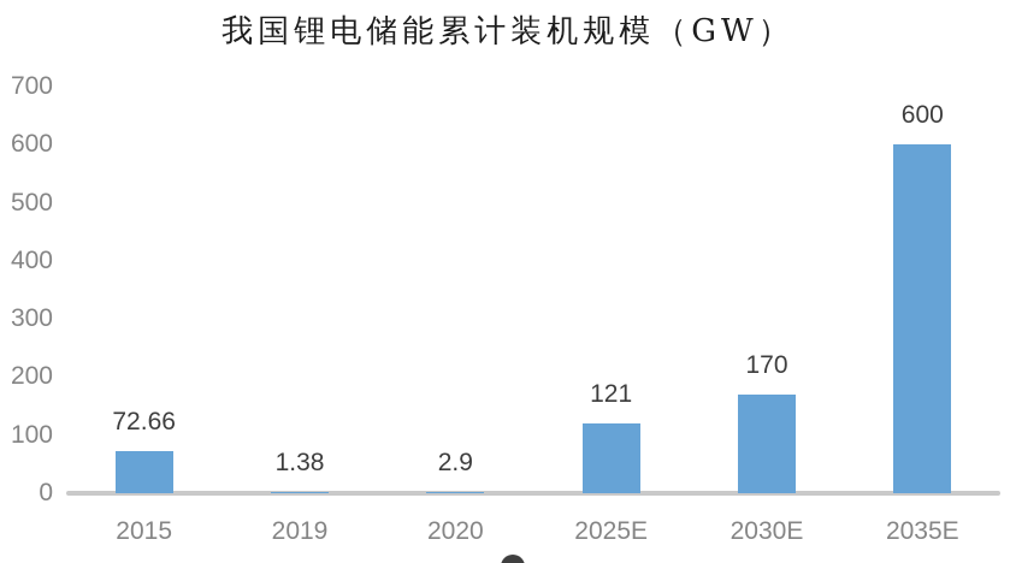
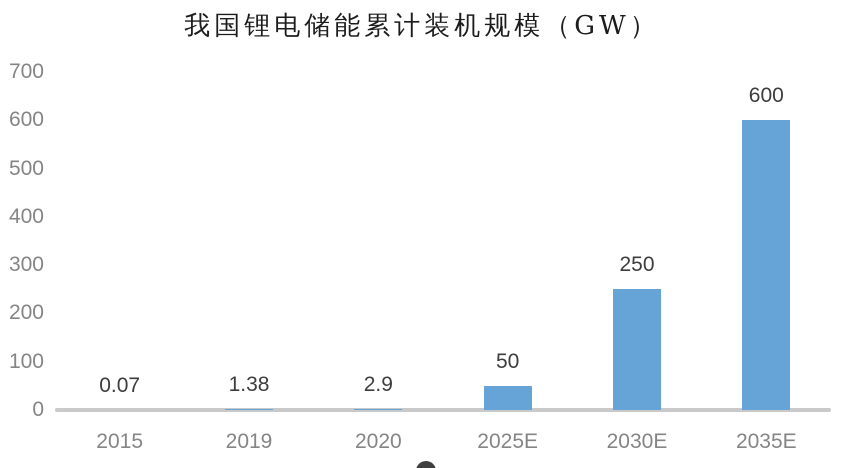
2015: 72.66 -> 0.07
2025E: 121 -> 50
2030E: 170 -> 250
